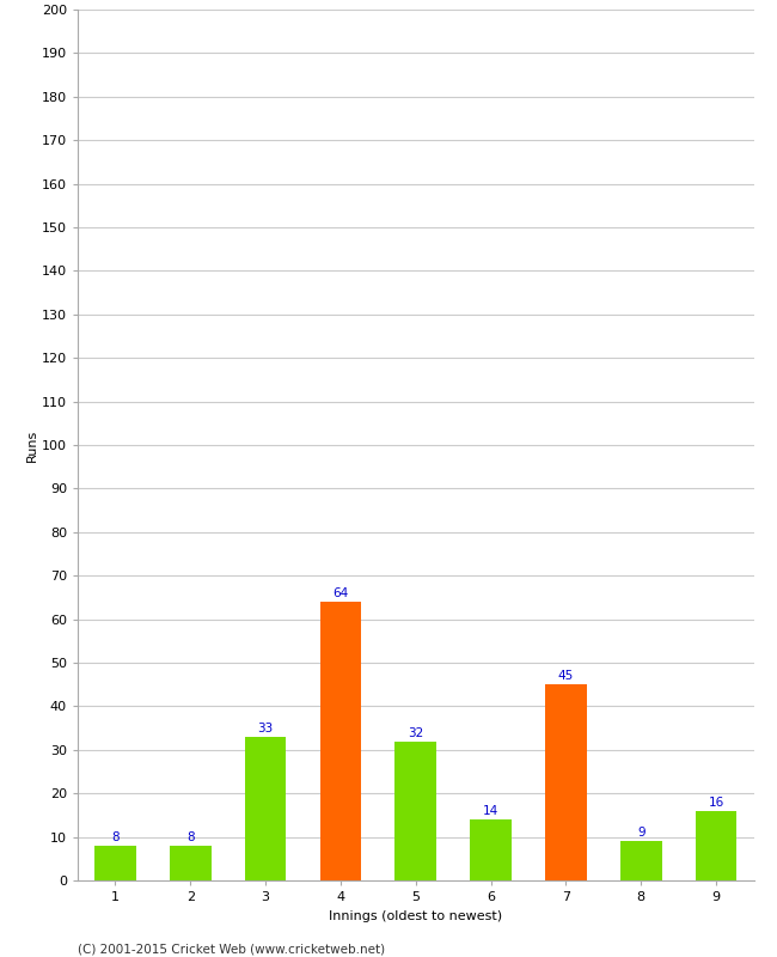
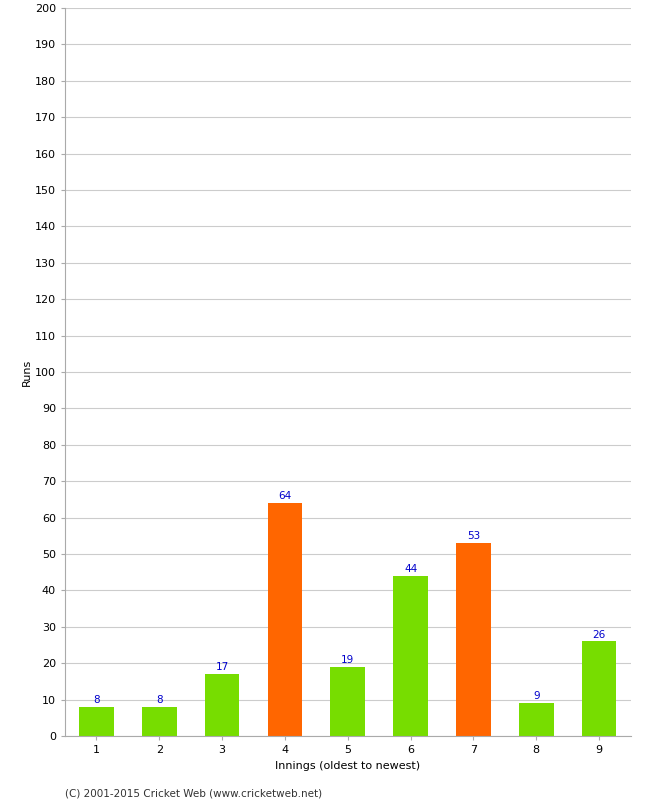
3: 33 -> 17
5: 32 -> 19
6: 14 -> 44
7: 45 -> 53
9: 16 -> 26
